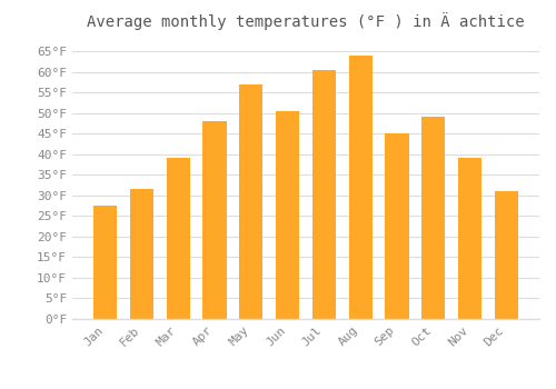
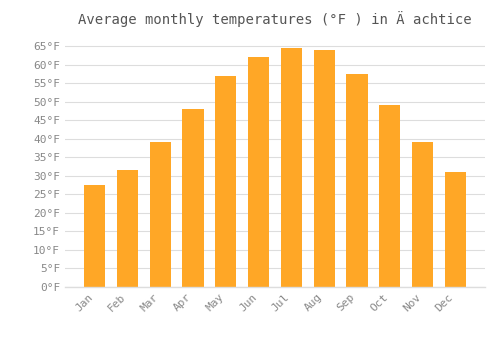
Jun: 50.5°F -> 62.0°F
Jul: 60.5°F -> 64.5°F
Sep: 45.0°F -> 57.5°F
